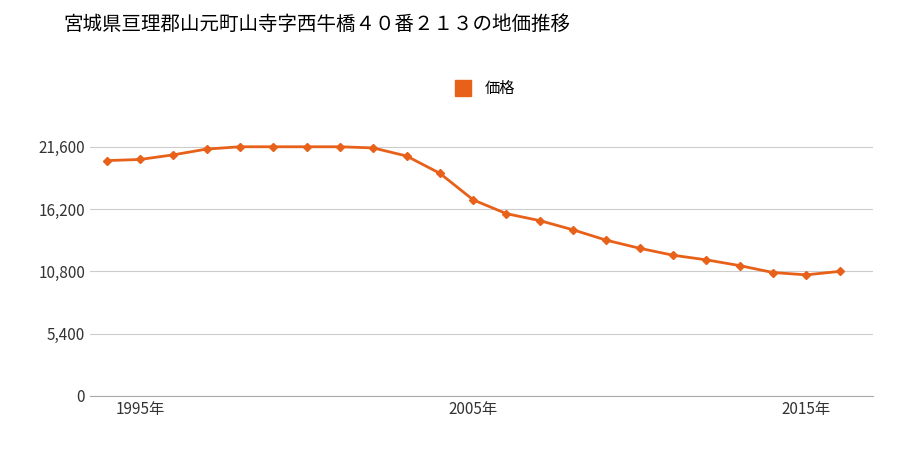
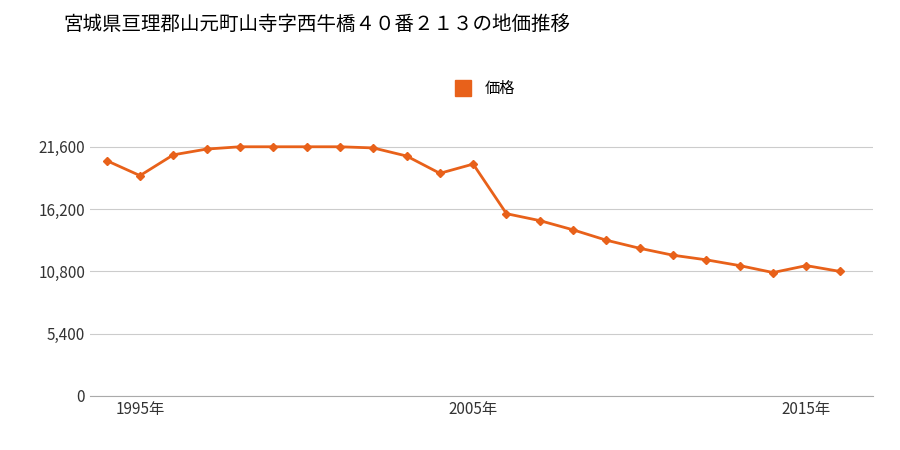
1995年: 20,500 -> 19,100
2005年: 17,000 -> 20,100
2015年: 10,500 -> 11,300
